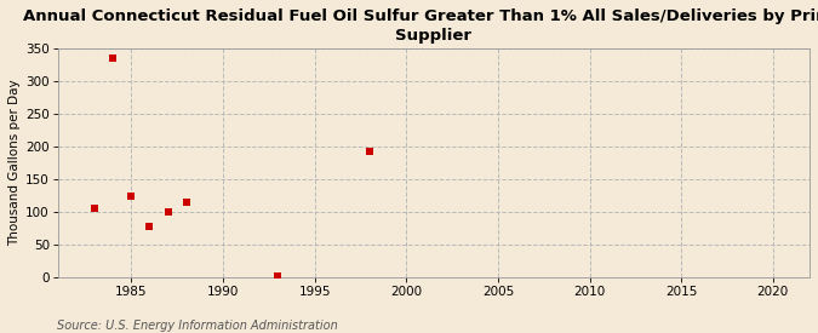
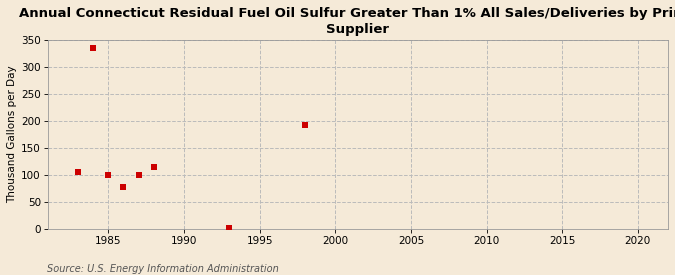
1985: 124 -> 101
